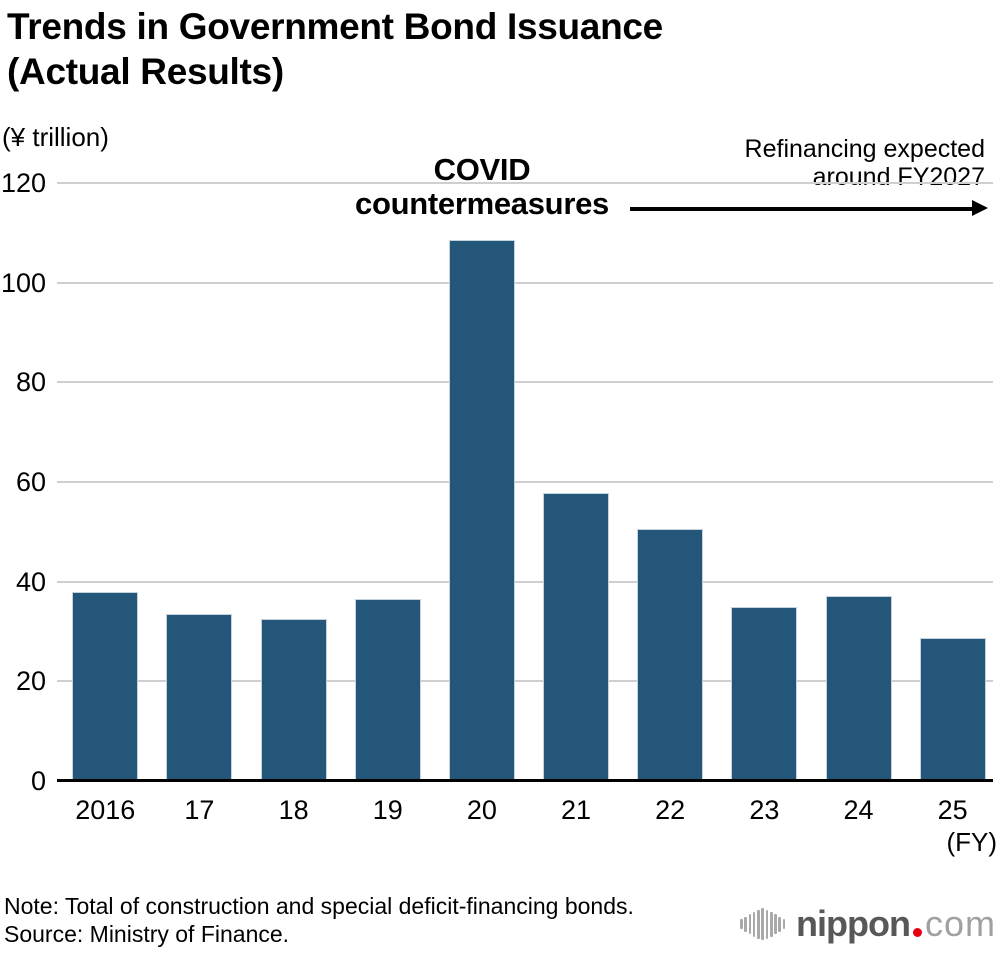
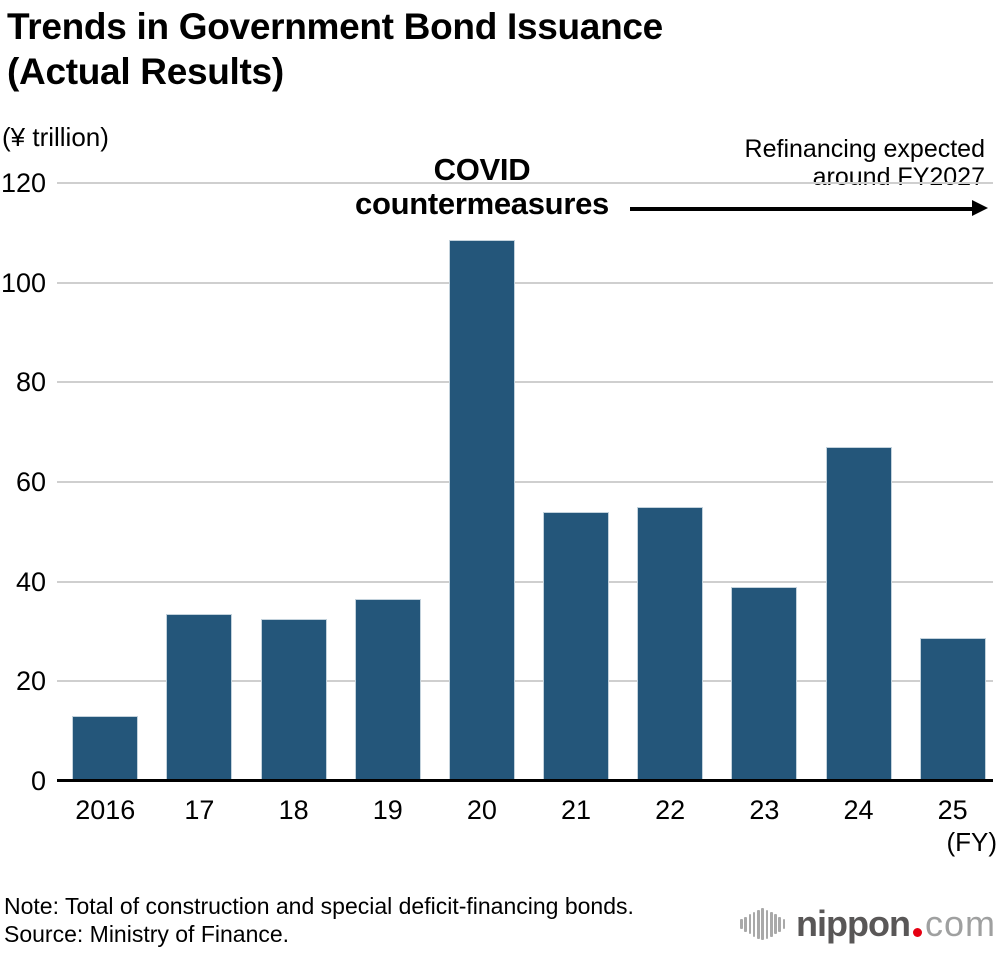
2016: 38 -> 13
21: 58 -> 54
22: 50 -> 55
23: 35 -> 39
24: 37 -> 67
